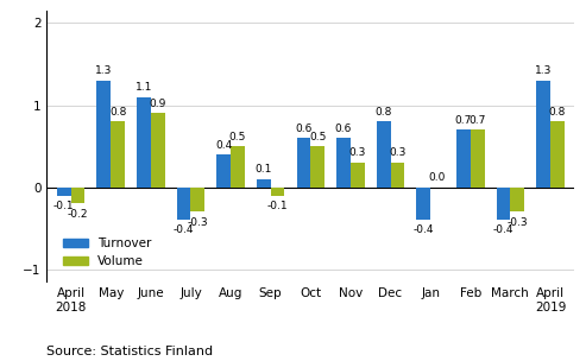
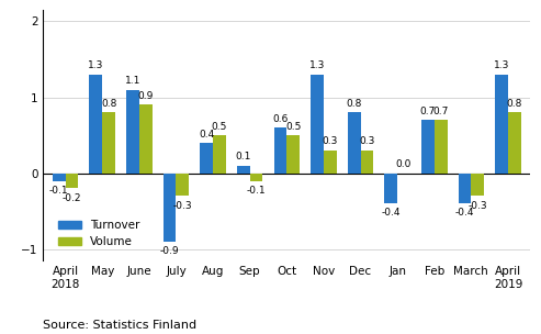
Turnover/July: -0.4 -> -0.9
Turnover/Nov: 0.6 -> 1.3
